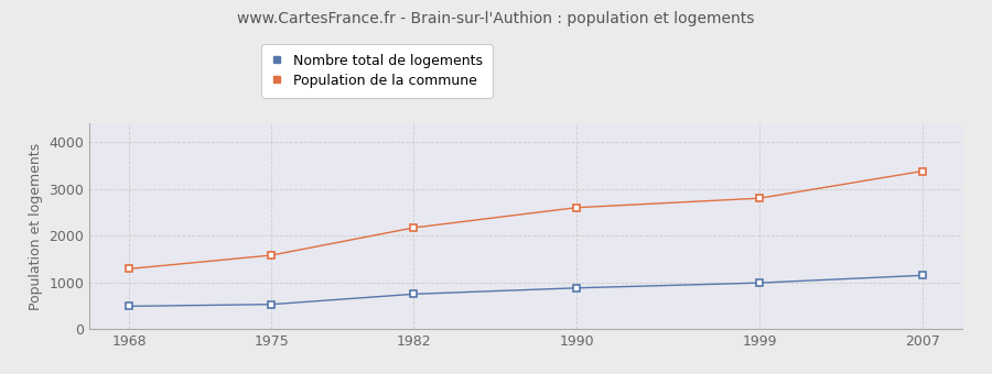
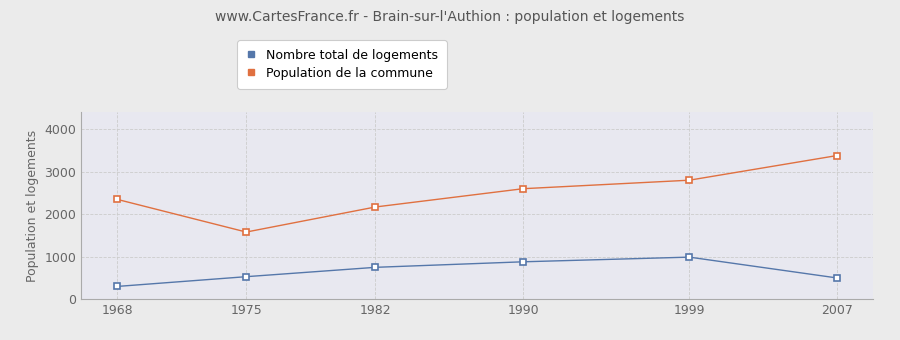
Nombre total de logements/1968: 490 -> 300
Population de la commune/1968: 1290 -> 2350
Nombre total de logements/2007: 1150 -> 500
